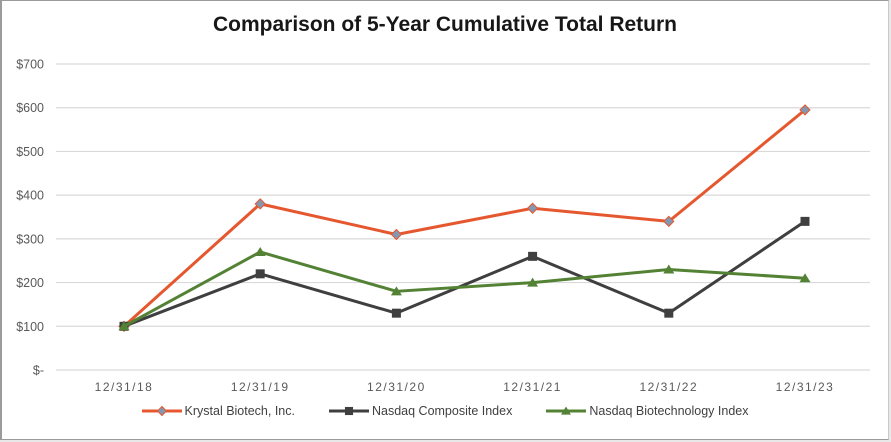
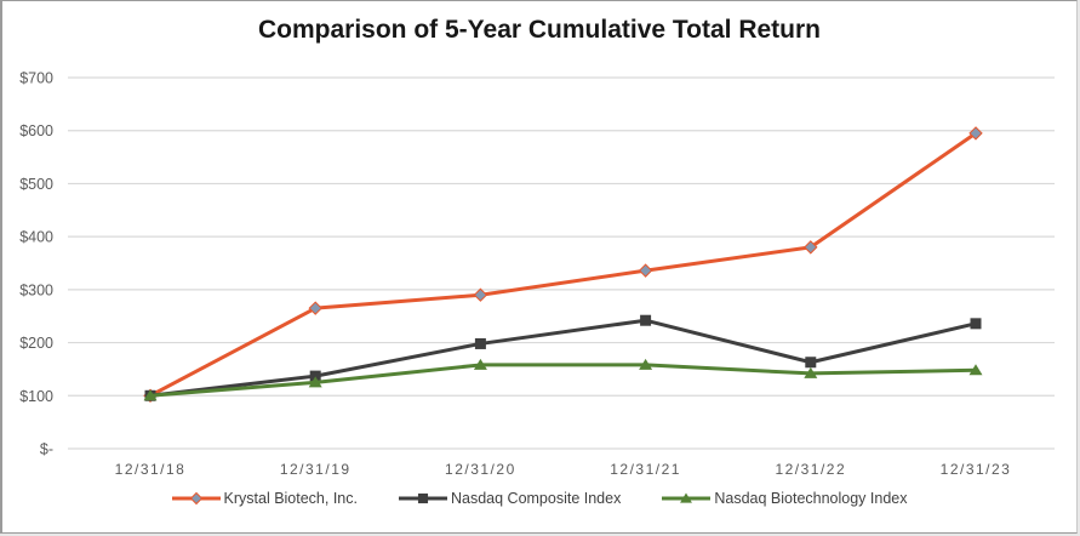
Krystal Biotech, Inc./12/31/19: $380 -> $260
Nasdaq Composite Index/12/31/19: $220 -> $140
Nasdaq Biotechnology Index/12/31/19: $270 -> $120
Krystal Biotech, Inc./12/31/20: $310 -> $290
Nasdaq Composite Index/12/31/20: $130 -> $200
Nasdaq Biotechnology Index/12/31/20: $180 -> $160
Krystal Biotech, Inc./12/31/21: $370 -> $340
Nasdaq Composite Index/12/31/21: $260 -> $240
Nasdaq Biotechnology Index/12/31/21: $200 -> $160
Krystal Biotech, Inc./12/31/22: $340 -> $380
Nasdaq Composite Index/12/31/22: $130 -> $160
Nasdaq Biotechnology Index/12/31/22: $230 -> $140
Nasdaq Composite Index/12/31/23: $340 -> $240
Nasdaq Biotechnology Index/12/31/23: $210 -> $150
